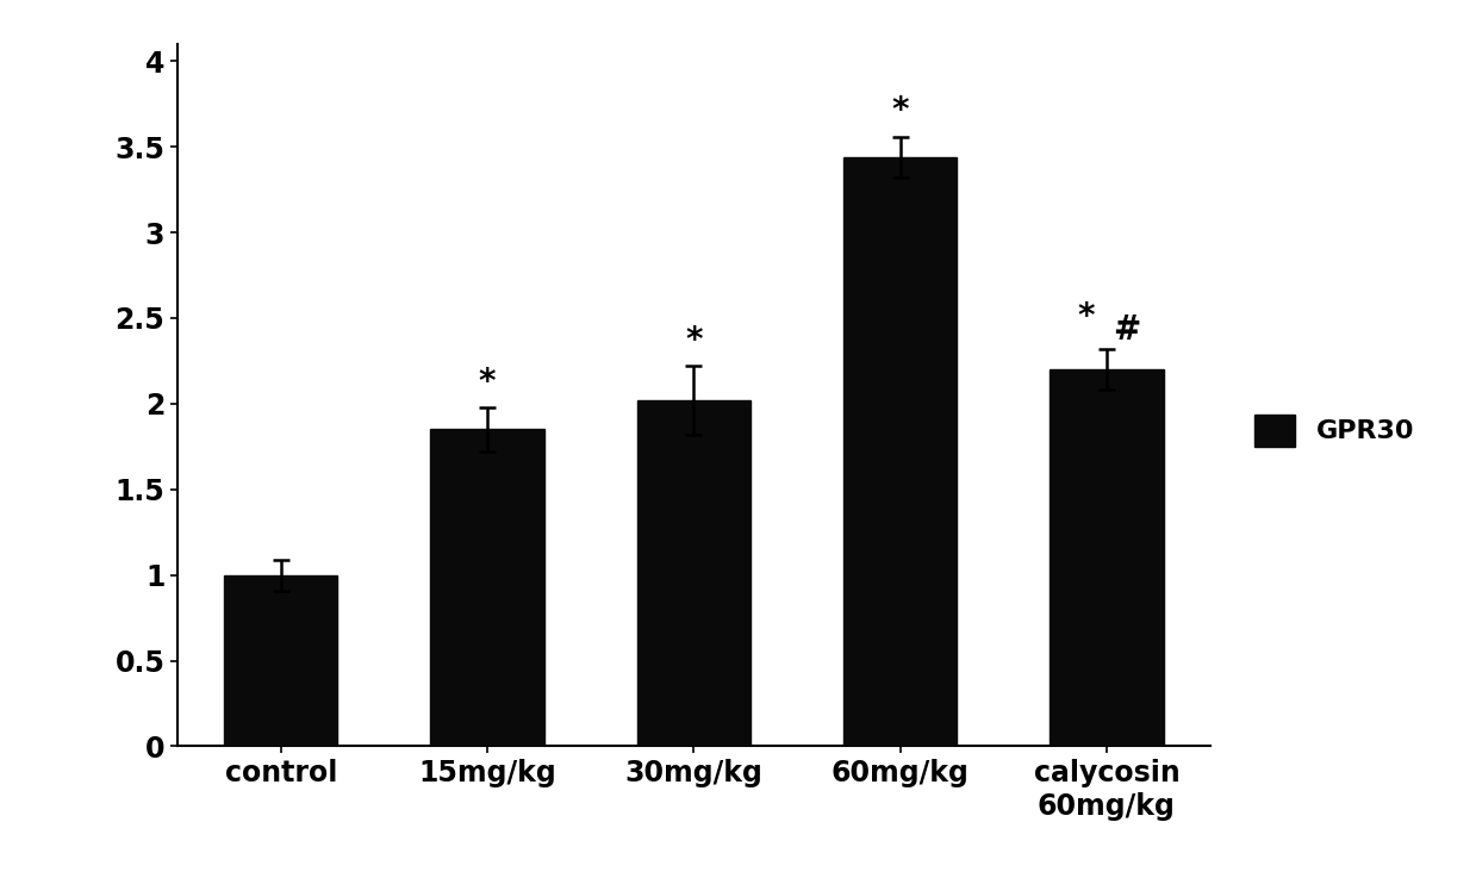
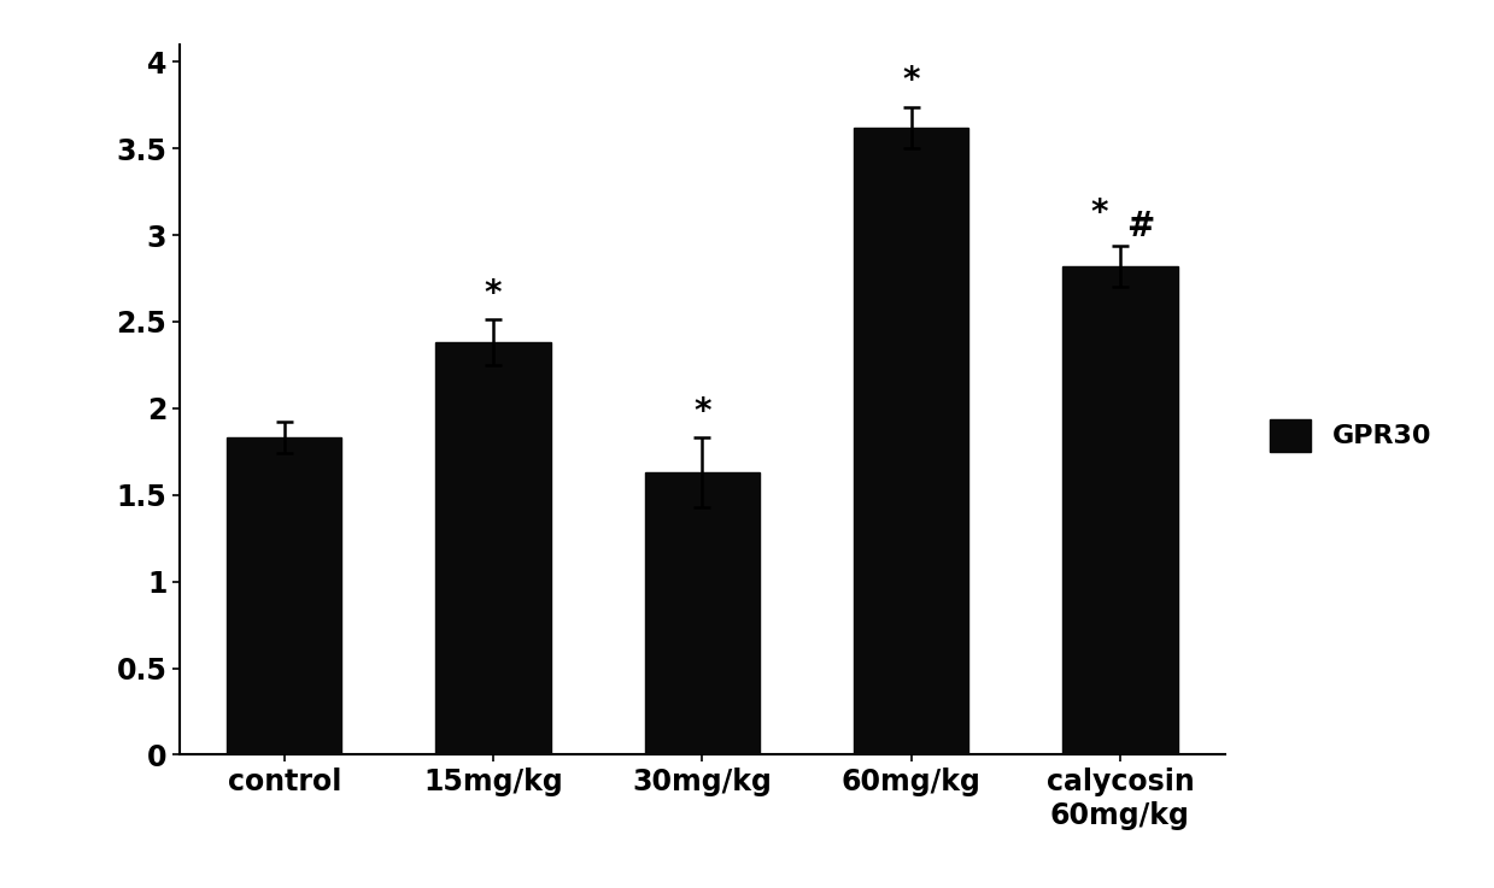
control: 1.00 -> 1.83
15mg/kg: 1.85 -> 2.38
30mg/kg: 2.02 -> 1.63
60mg/kg: 3.44 -> 3.62
calycosin 60mg/kg: 2.20 -> 2.82
